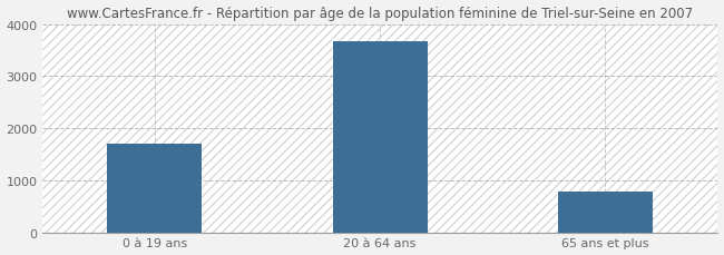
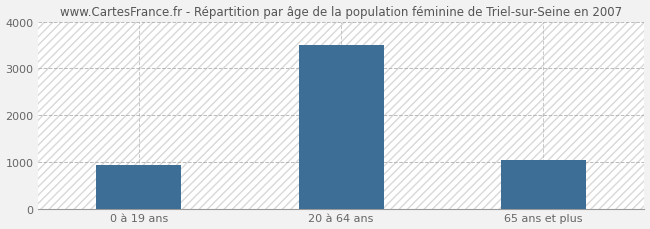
0 à 19 ans: 1700 -> 950
20 à 64 ans: 3670 -> 3500
65 ans et plus: 790 -> 1050
